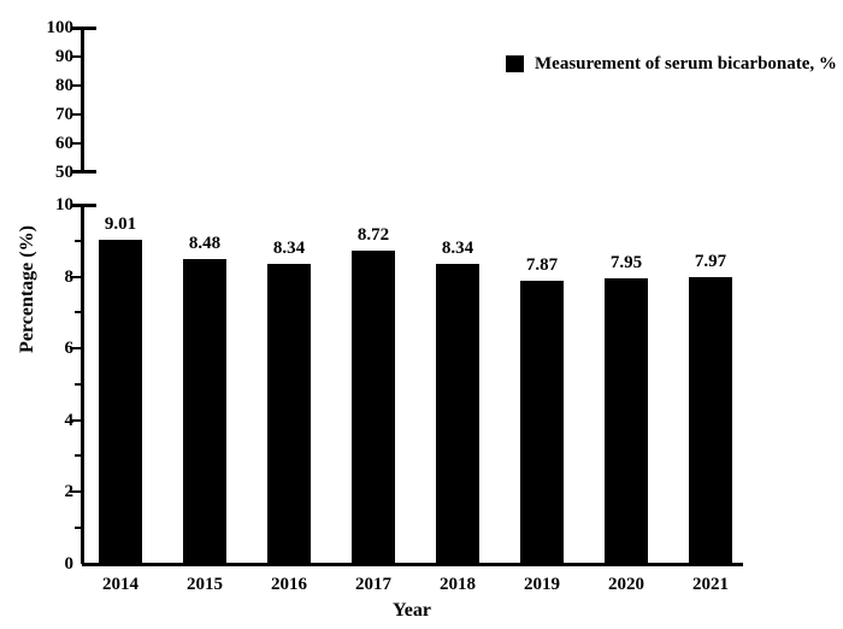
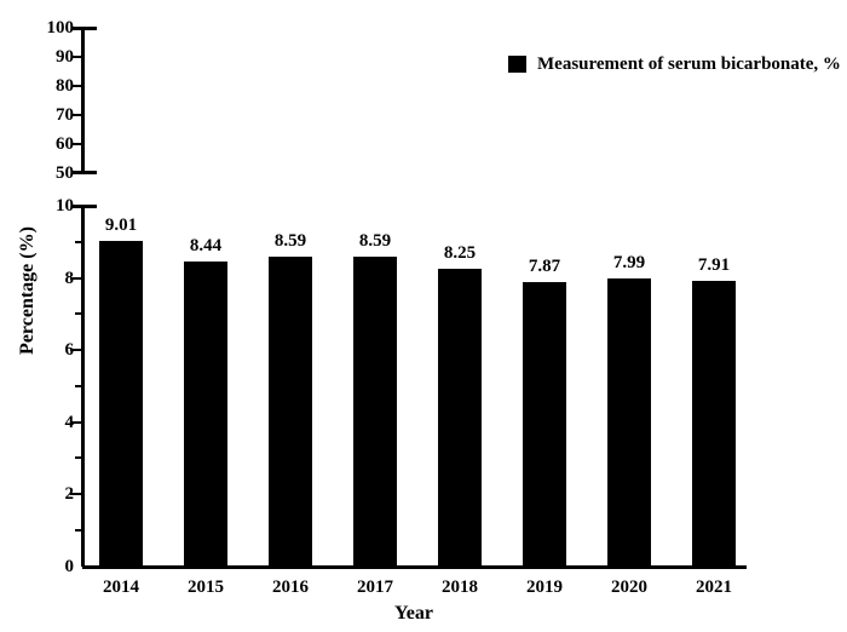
2015: 8.48 -> 8.44
2016: 8.34 -> 8.59
2017: 8.72 -> 8.59
2018: 8.34 -> 8.25
2020: 7.95 -> 7.99
2021: 7.97 -> 7.91
